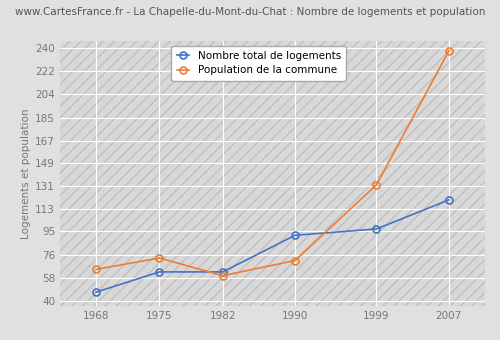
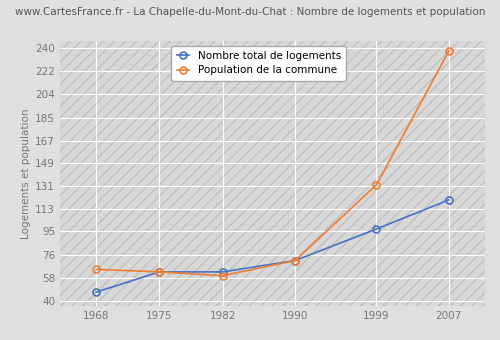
Population de la commune/1975: 74 -> 63
Nombre total de logements/1990: 92 -> 72
